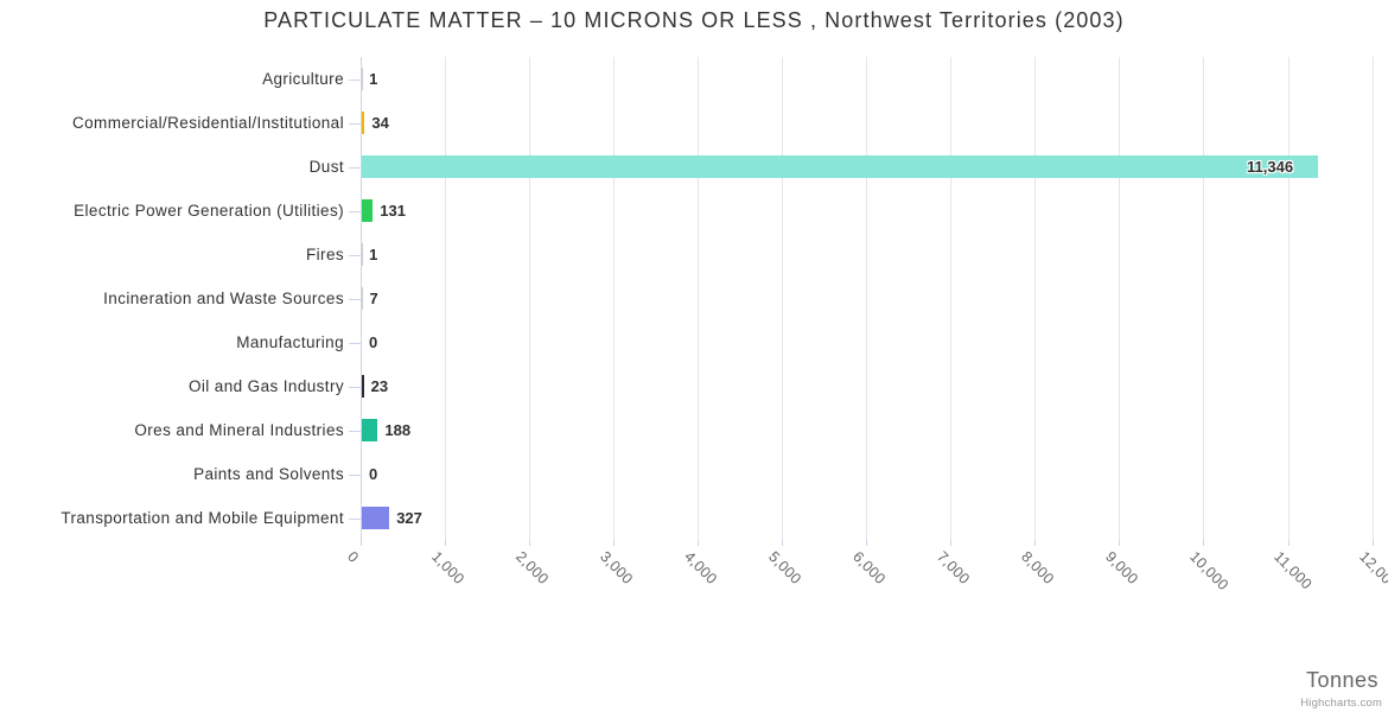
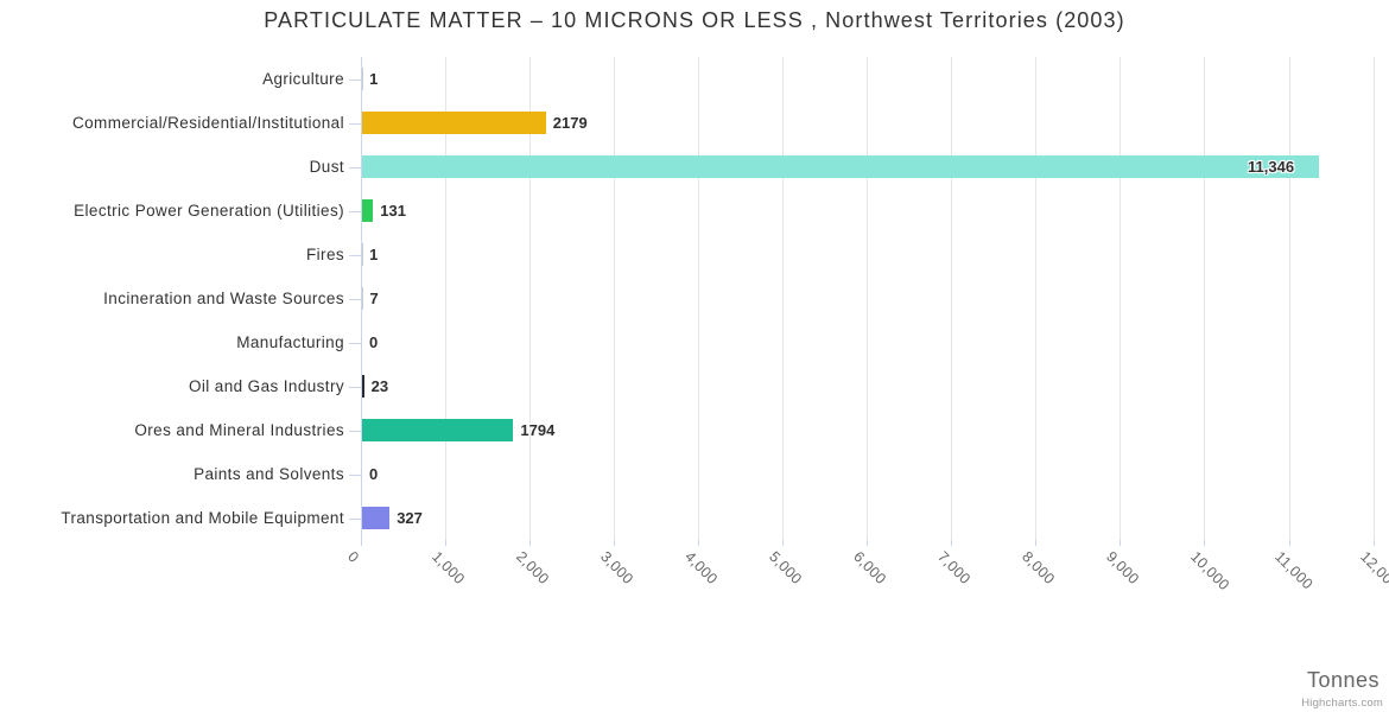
Commercial/Residential/Institutional: 34 -> 2179
Ores and Mineral Industries: 188 -> 1794
